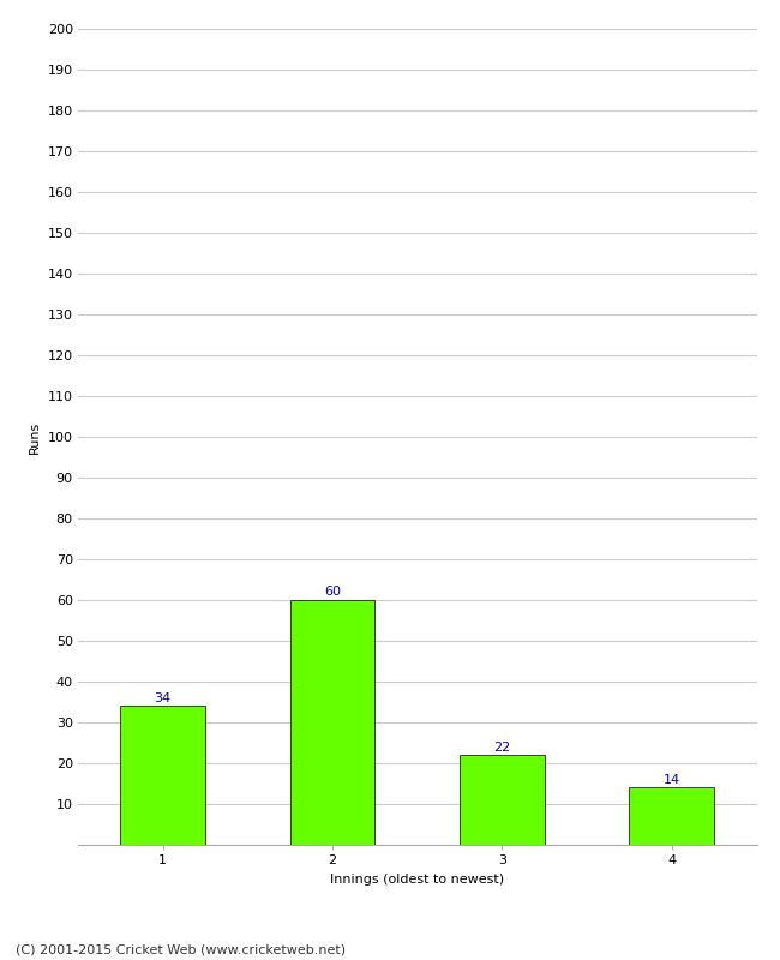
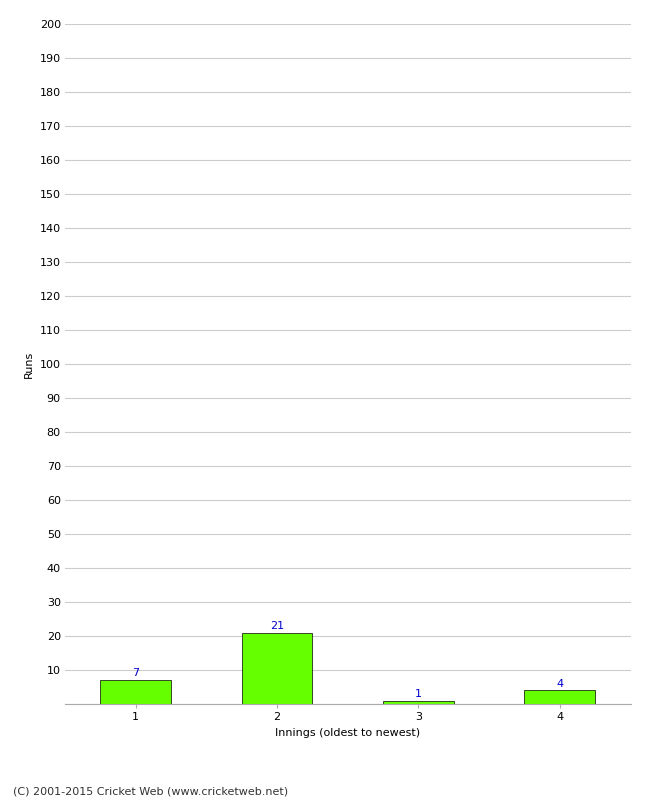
1: 34 -> 7
2: 60 -> 21
3: 22 -> 1
4: 14 -> 4
